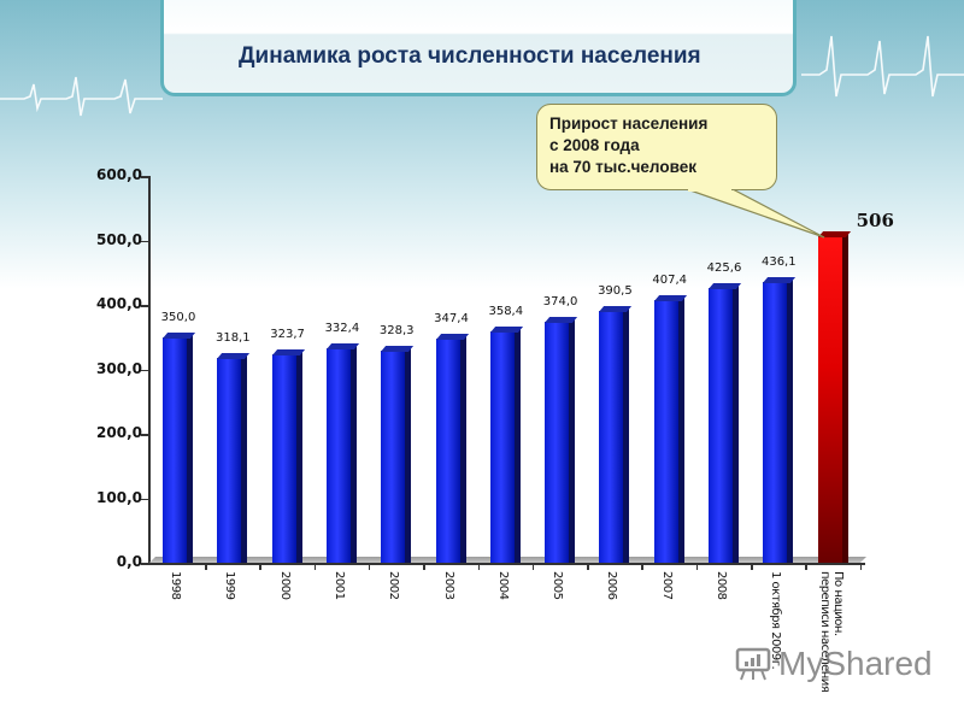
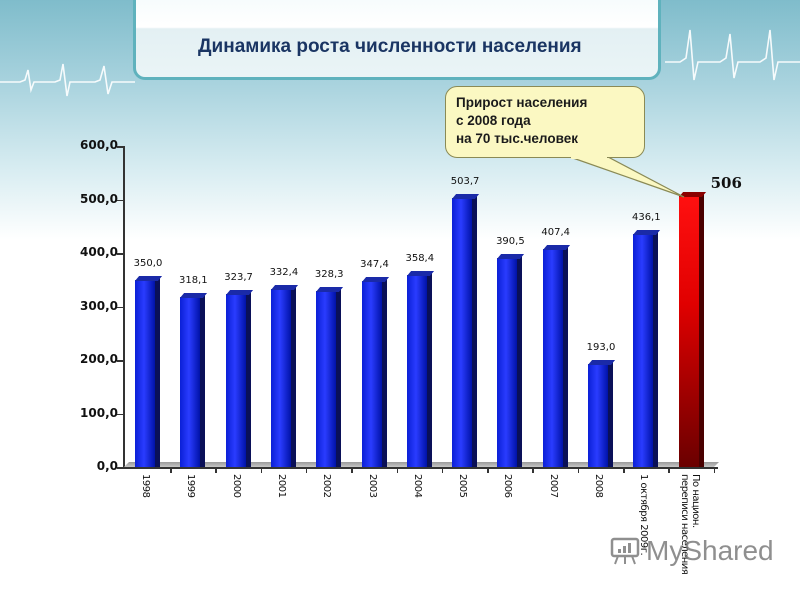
2005: 374,0 -> 503,7
2008: 425,6 -> 193,0
